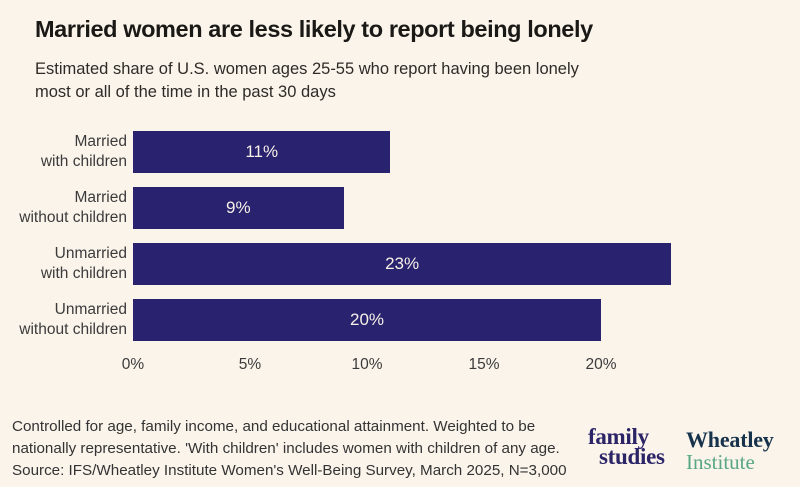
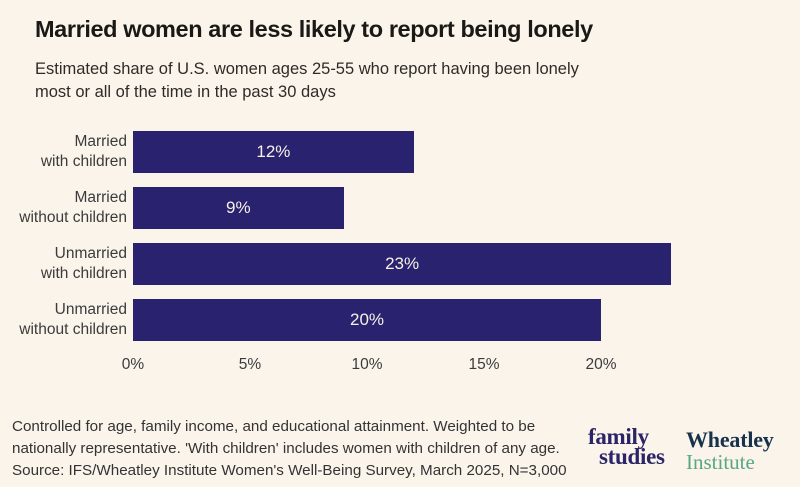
Married with children: 11% -> 12%
